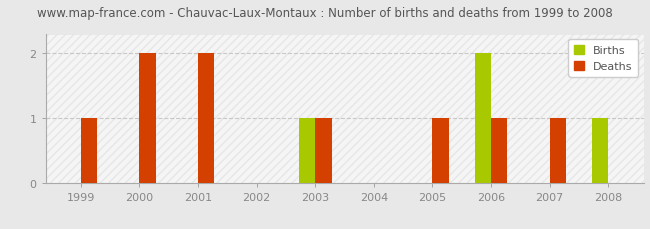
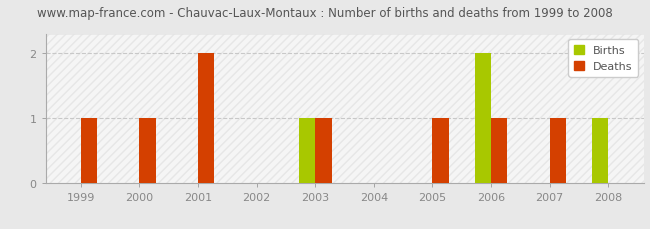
Deaths/2000: 2 -> 1
